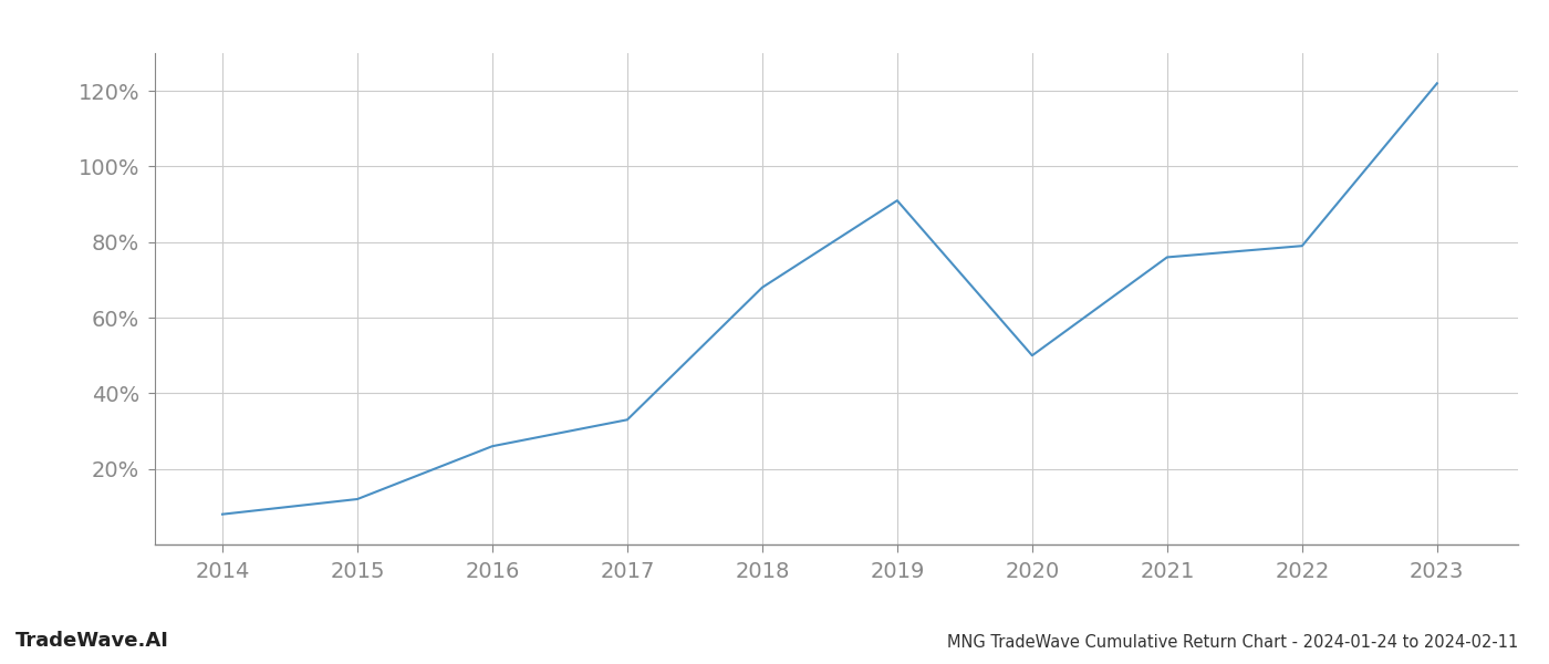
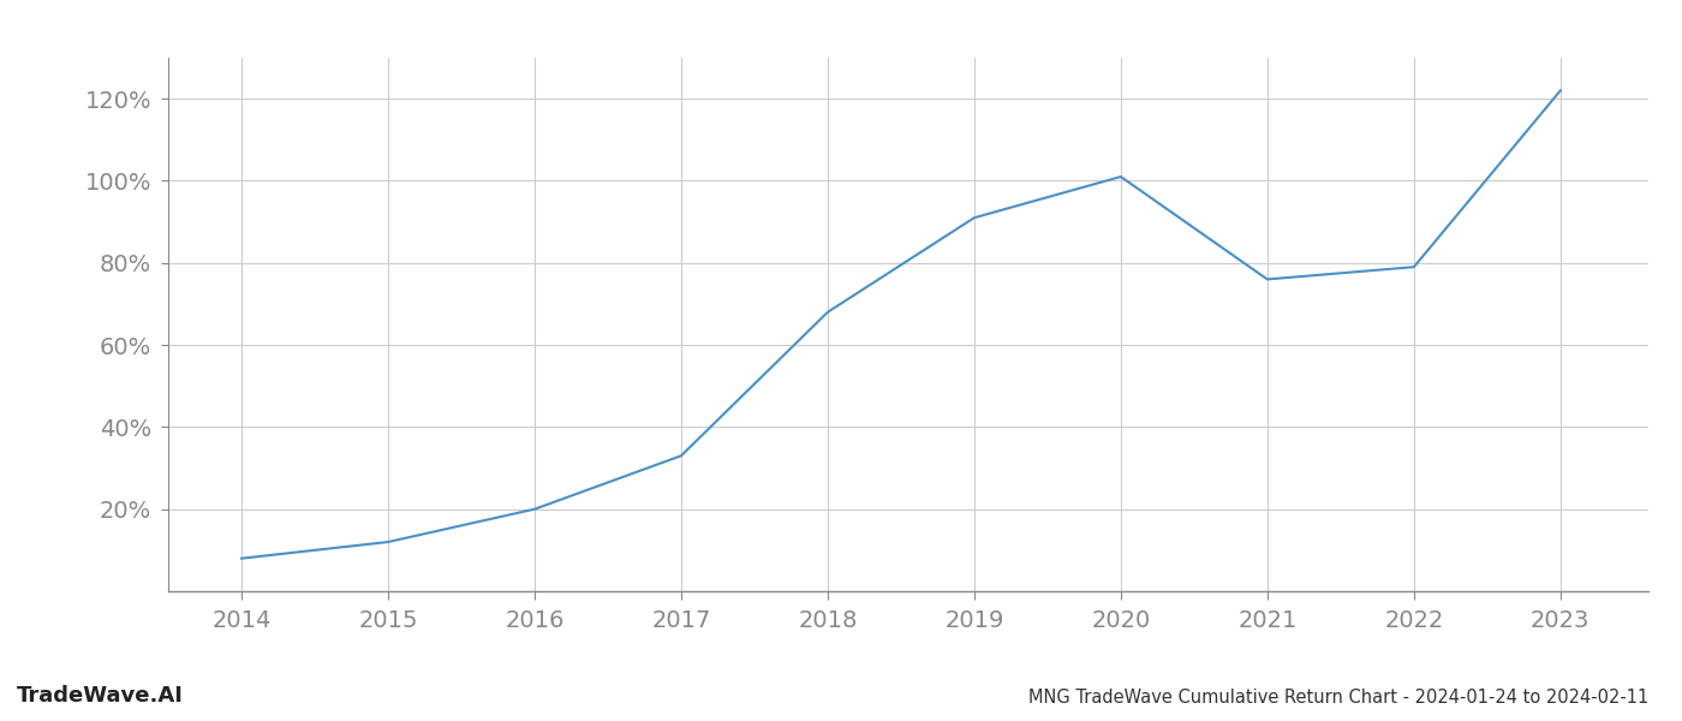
2016: 26% -> 20%
2020: 50% -> 101%
